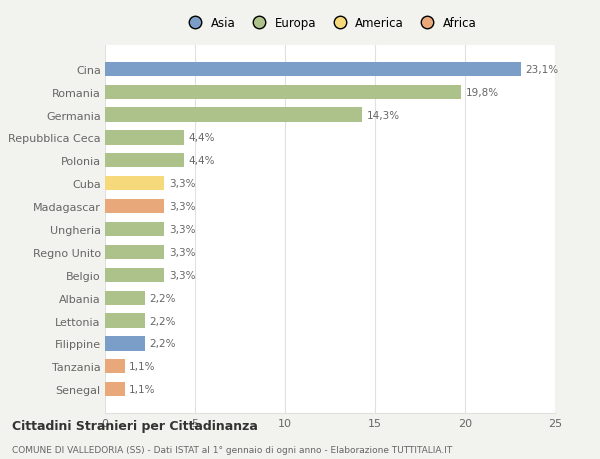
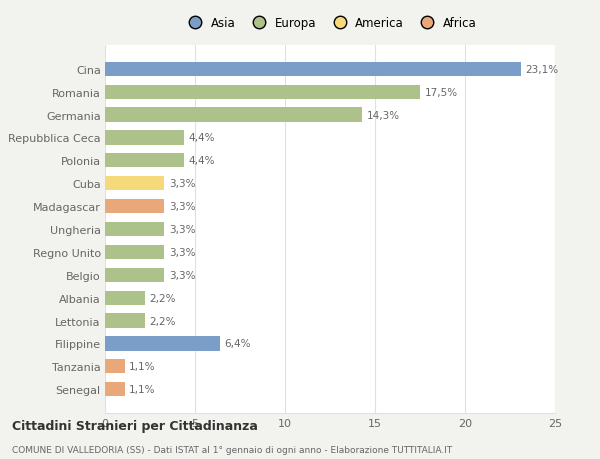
Romania: 19,8% -> 17,5%
Filippine: 2,2% -> 6,4%
